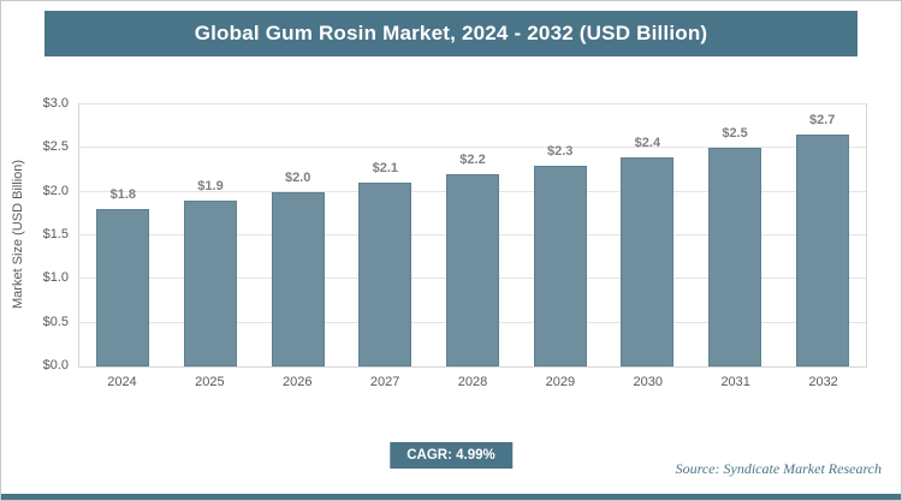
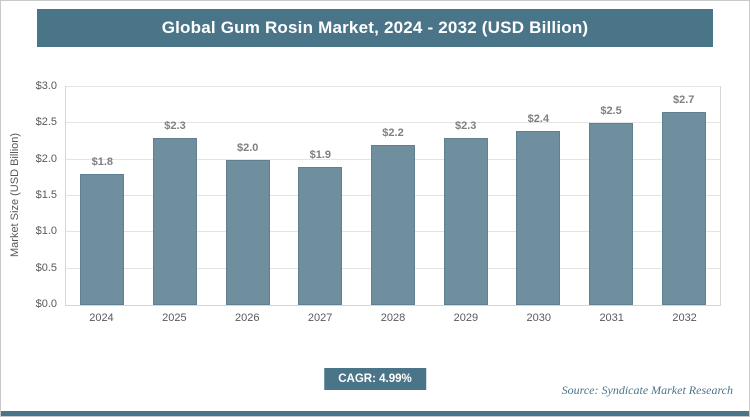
2025: $1.9 -> $2.3
2027: $2.1 -> $1.9
